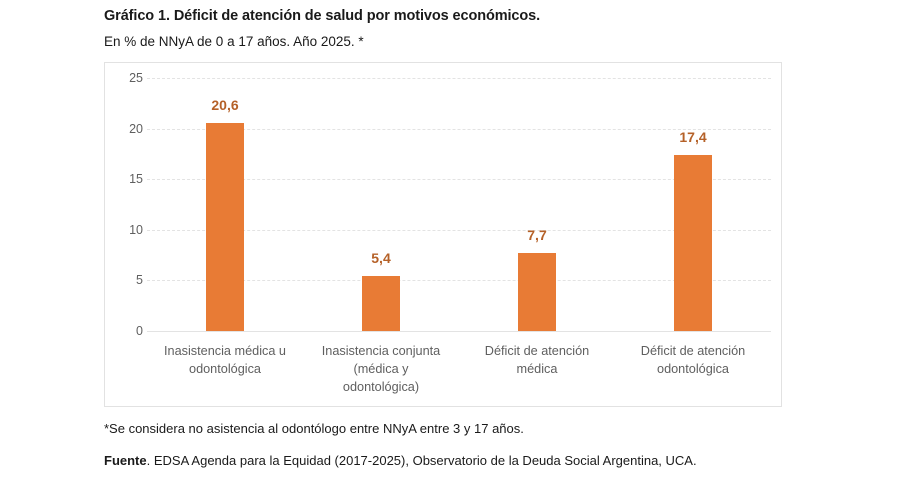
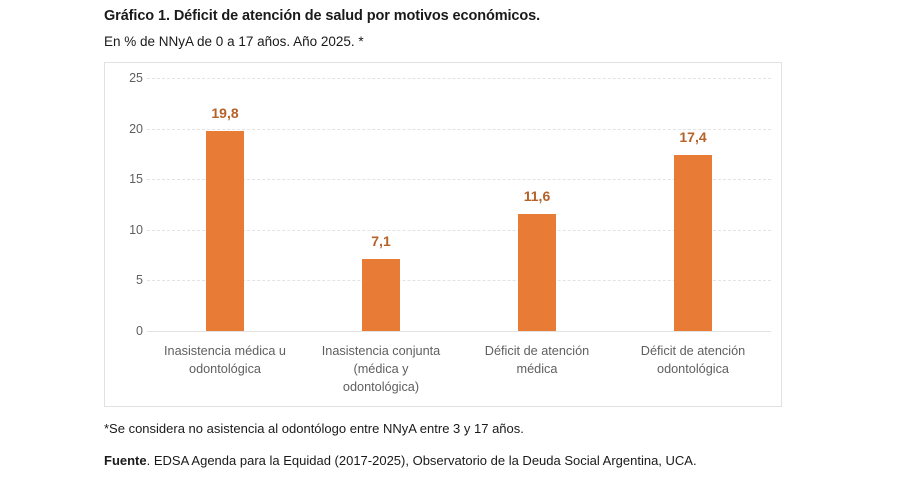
Inasistencia médica u odontológica: 20,6 -> 19,8
Inasistencia conjunta (médica y odontológica): 5,4 -> 7,1
Déficit de atención médica: 7,7 -> 11,6
